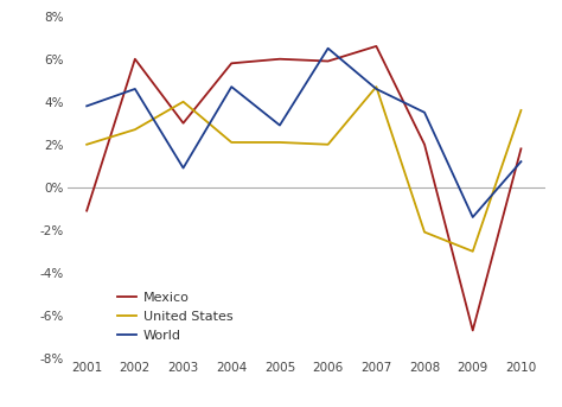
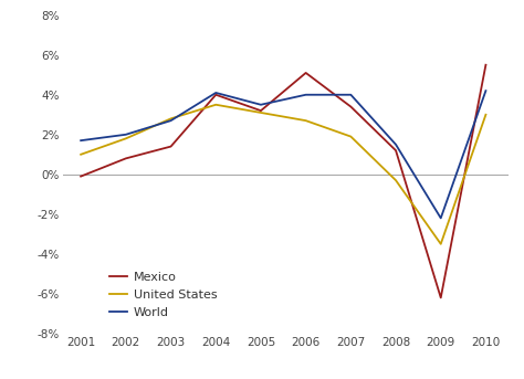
Mexico/2001: -1.1% -> -0.1%
United States/2001: 2.0% -> 1.0%
World/2001: 3.8% -> 1.7%
Mexico/2002: 6.0% -> 0.8%
United States/2002: 2.7% -> 1.8%
World/2002: 4.6% -> 2.0%
Mexico/2003: 3.0% -> 1.4%
United States/2003: 4.0% -> 2.8%
World/2003: 0.9% -> 2.7%
Mexico/2004: 5.8% -> 4.0%
United States/2004: 2.1% -> 3.5%
World/2004: 4.7% -> 4.1%
Mexico/2005: 6.0% -> 3.2%
United States/2005: 2.1% -> 3.1%
World/2005: 2.9% -> 3.5%
Mexico/2006: 5.9% -> 5.1%
United States/2006: 2.0% -> 2.7%
World/2006: 6.5% -> 4.0%
Mexico/2007: 6.6% -> 3.4%
United States/2007: 4.7% -> 1.9%
World/2007: 4.6% -> 4.0%
Mexico/2008: 2.0% -> 1.2%
United States/2008: -2.1% -> -0.3%
World/2008: 3.5% -> 1.5%
Mexico/2009: -6.7% -> -6.2%
United States/2009: -3.0% -> -3.5%
World/2009: -1.4% -> -2.2%
Mexico/2010: 1.8% -> 5.5%
United States/2010: 3.6% -> 3.0%
World/2010: 1.2% -> 4.2%
